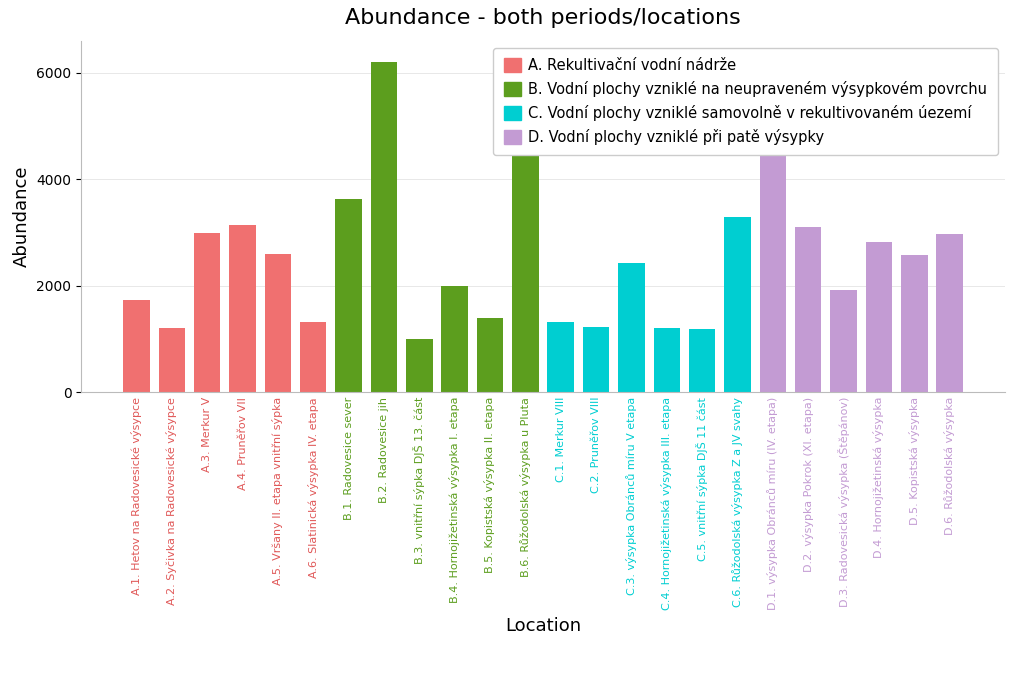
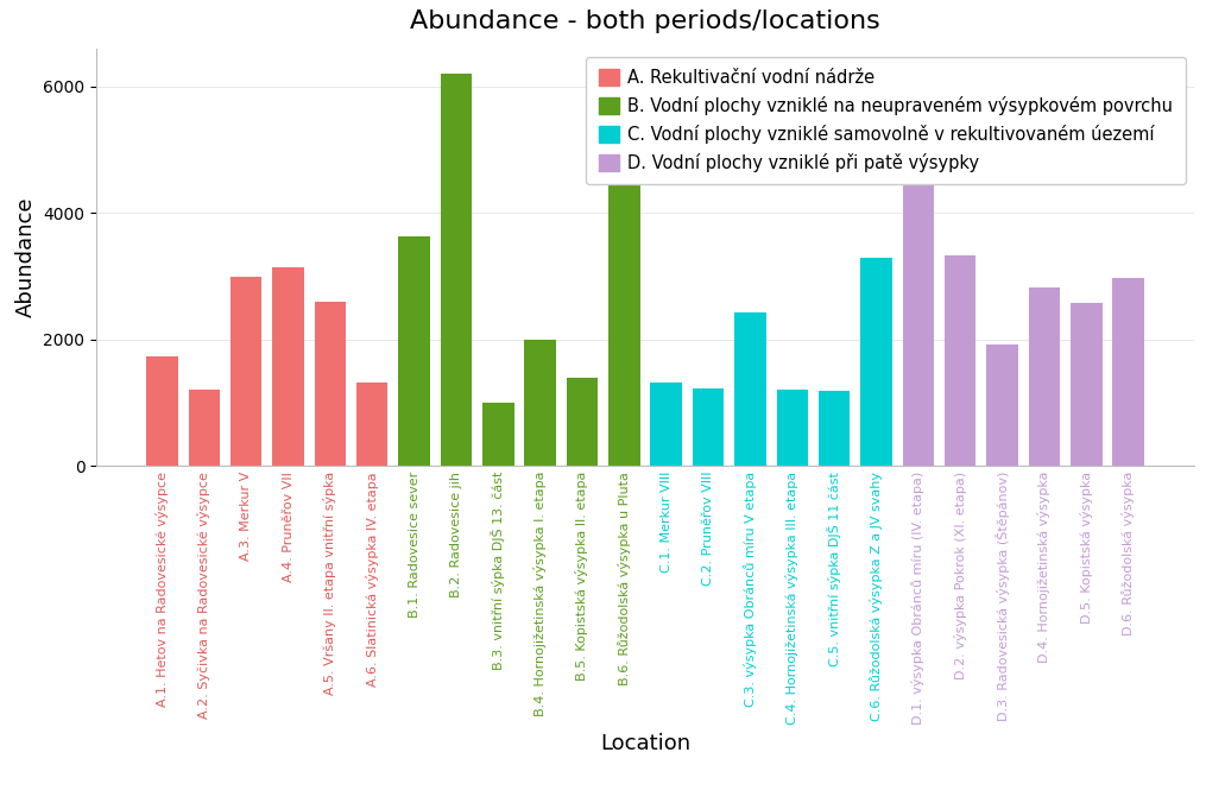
D.2. výsypka Pokrok (XI. etapa): 3100 -> 3320
